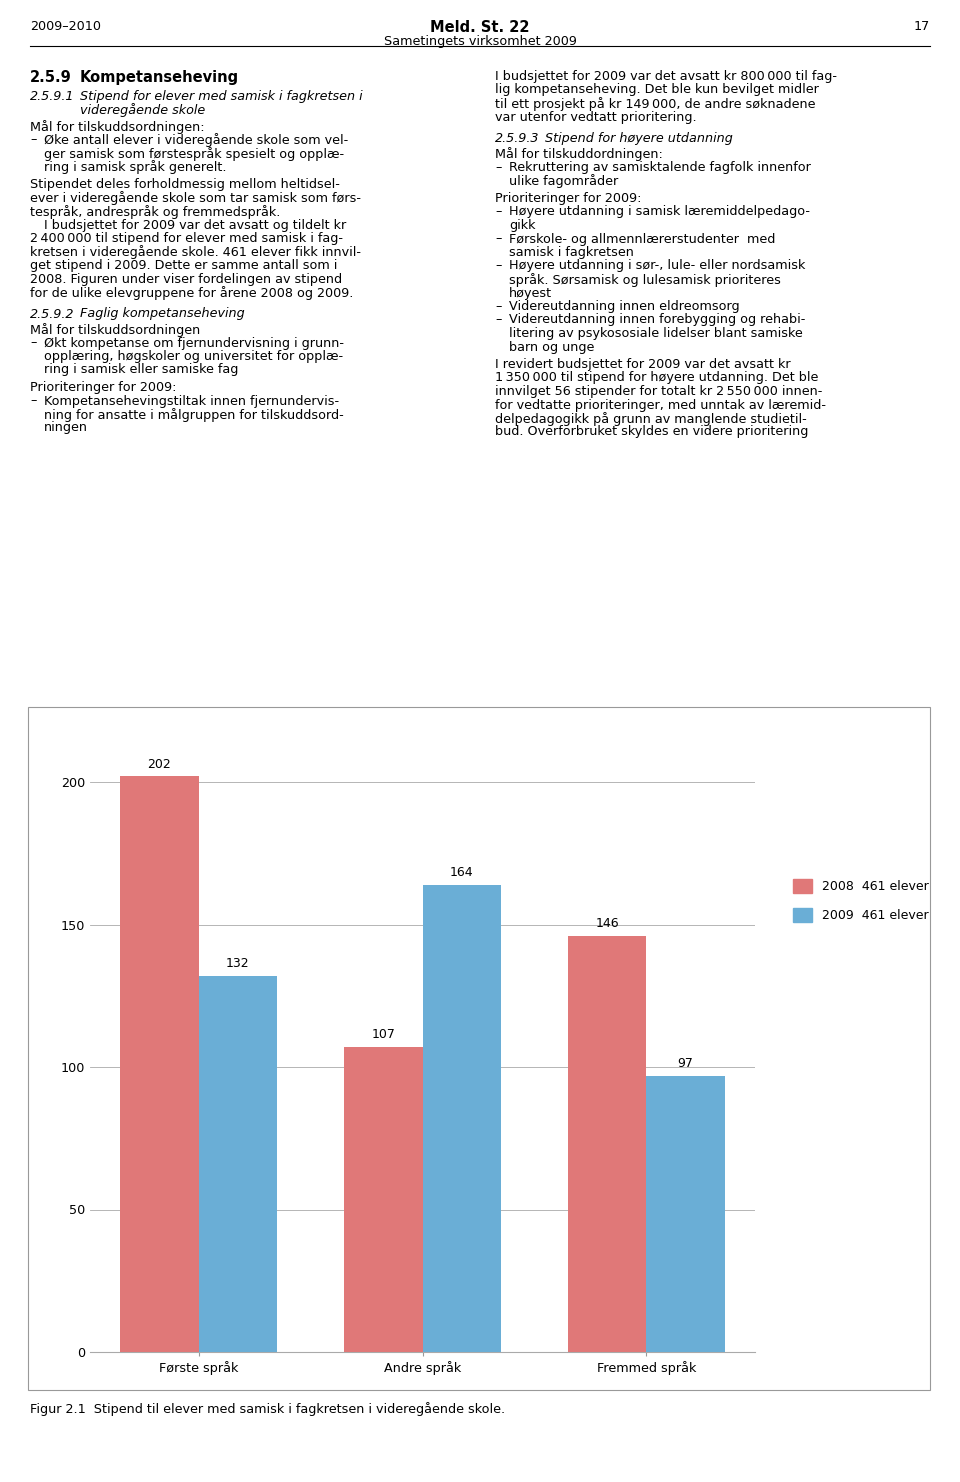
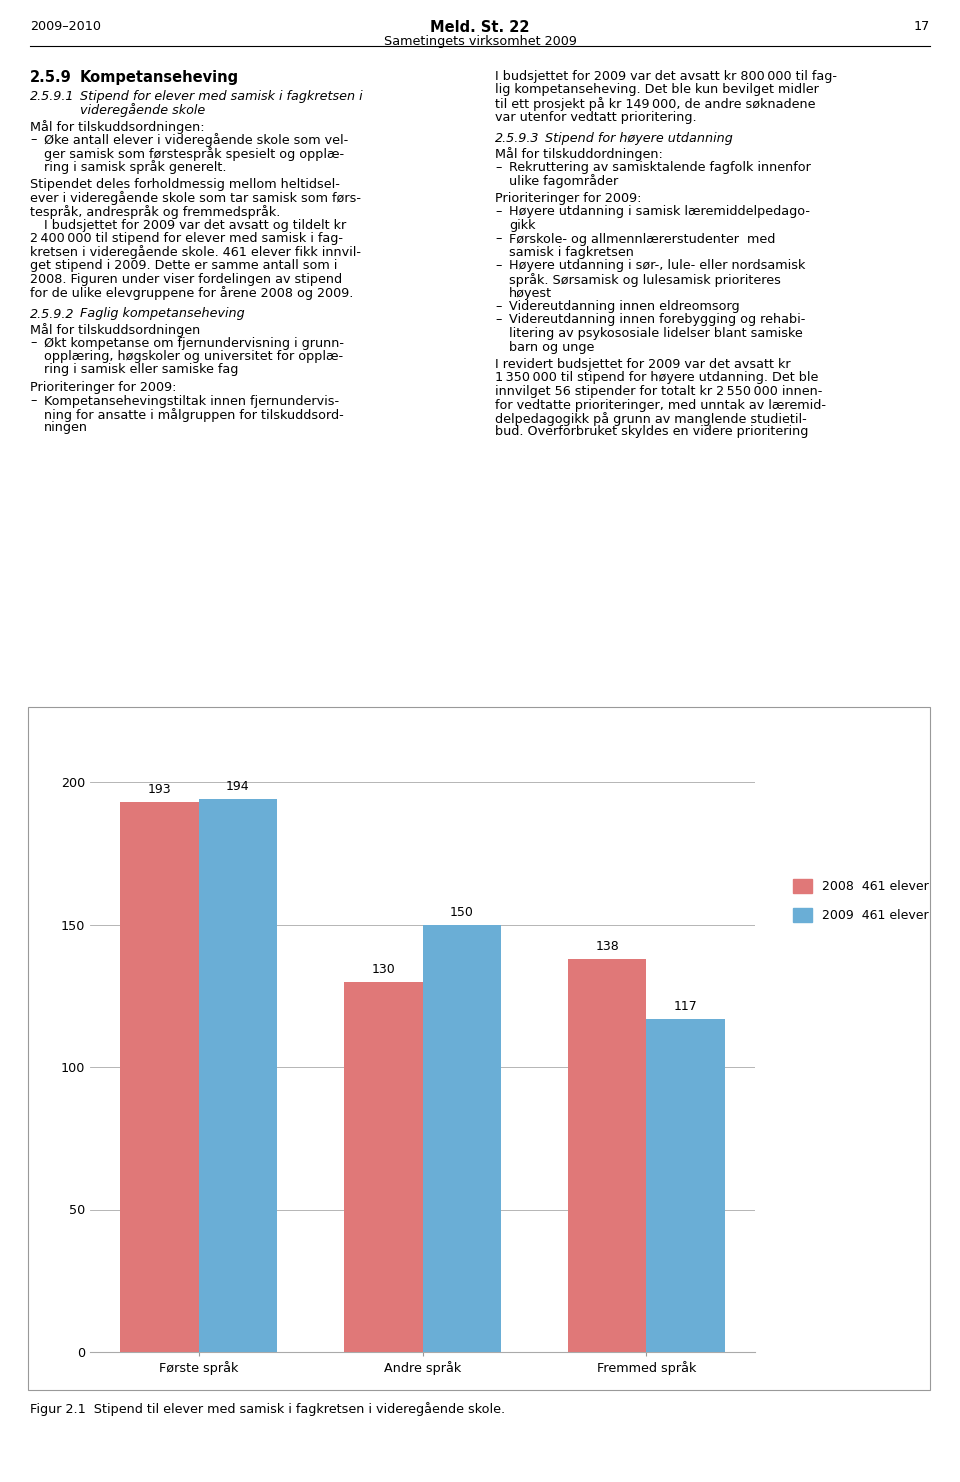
2008 461 elever/Første språk: 202 -> 193
2009 461 elever/Første språk: 132 -> 194
2008 461 elever/Andre språk: 107 -> 130
2009 461 elever/Andre språk: 164 -> 150
2008 461 elever/Fremmed språk: 146 -> 138
2009 461 elever/Fremmed språk: 97 -> 117
